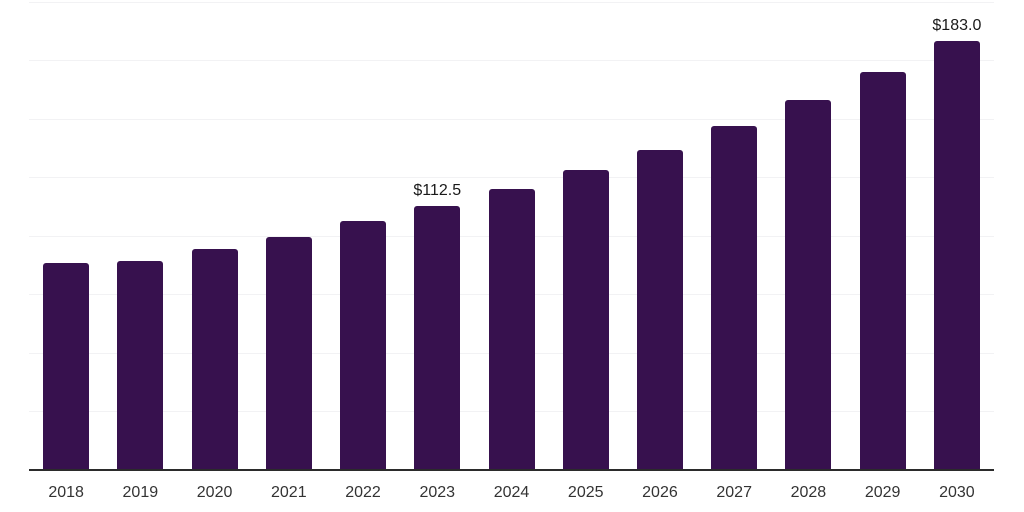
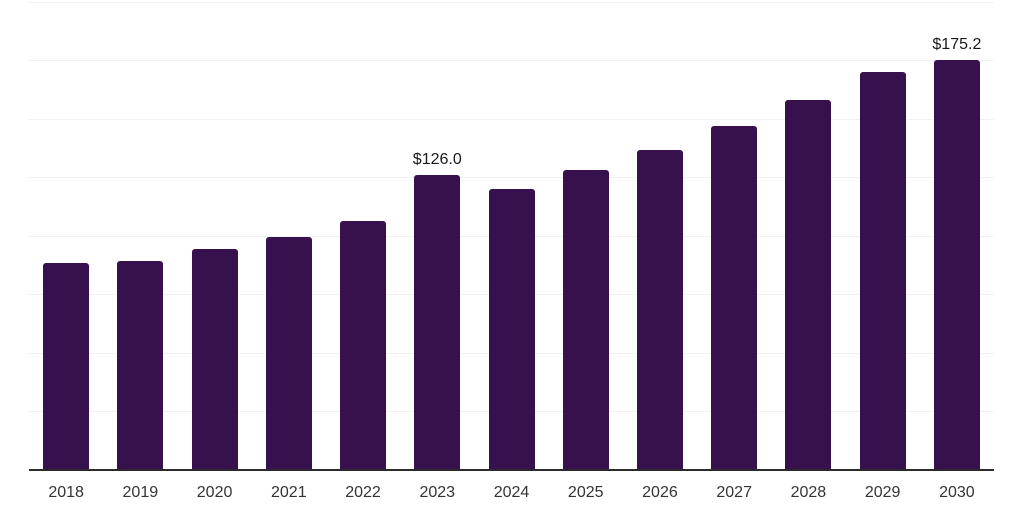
2023: $112.5 -> $126.0
2030: $183.0 -> $175.2
